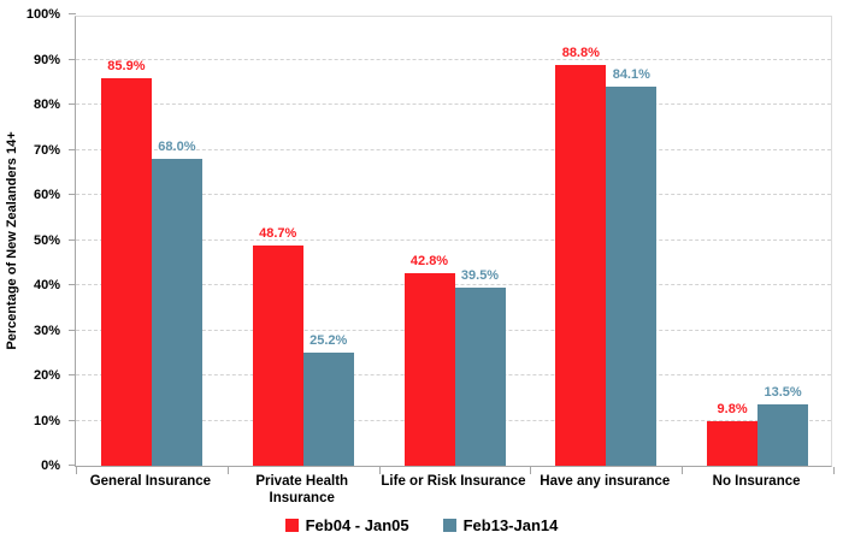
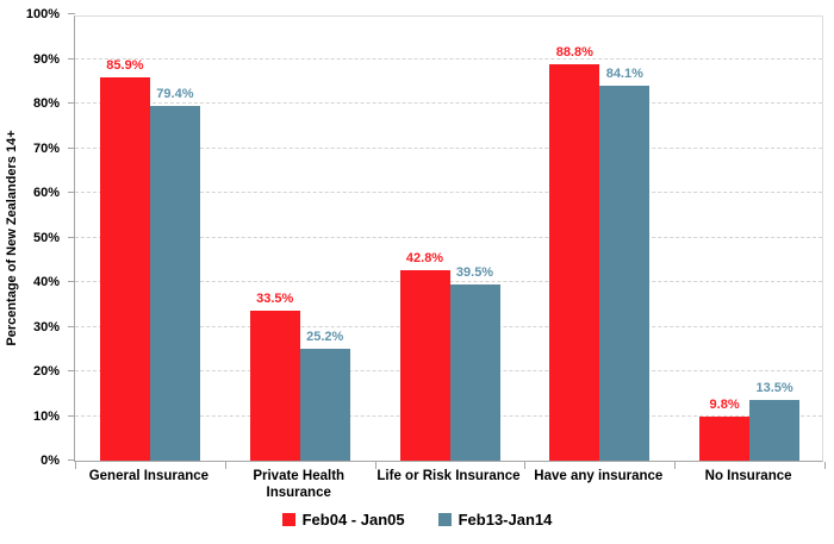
Feb13-Jan14/General Insurance: 68.0% -> 79.4%
Feb04 - Jan05/Private Health Insurance: 48.7% -> 33.5%
